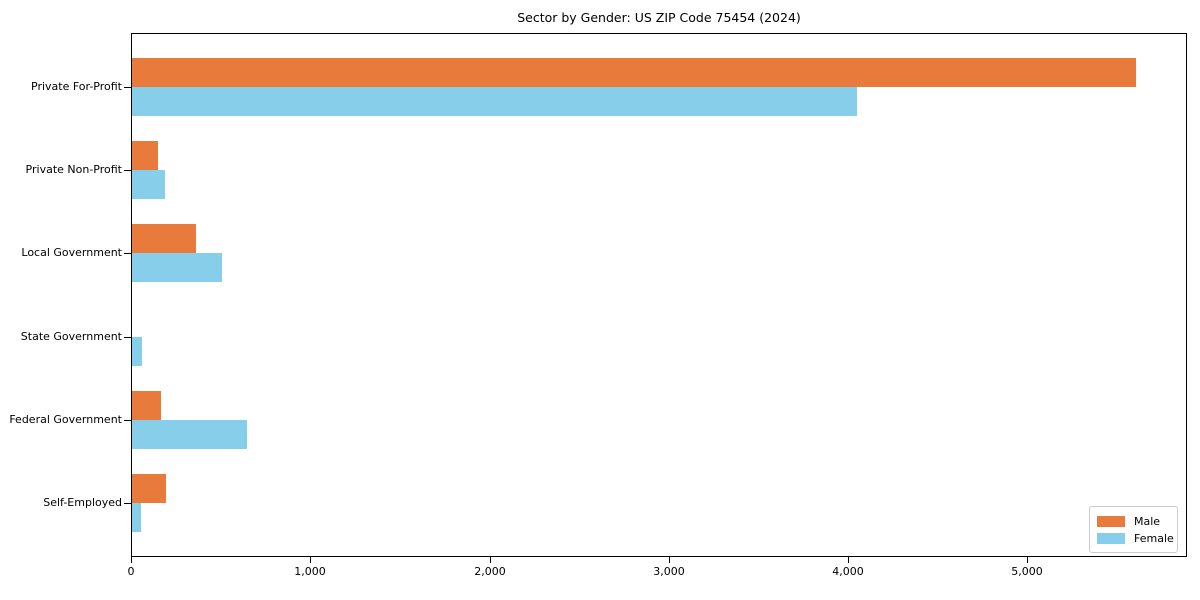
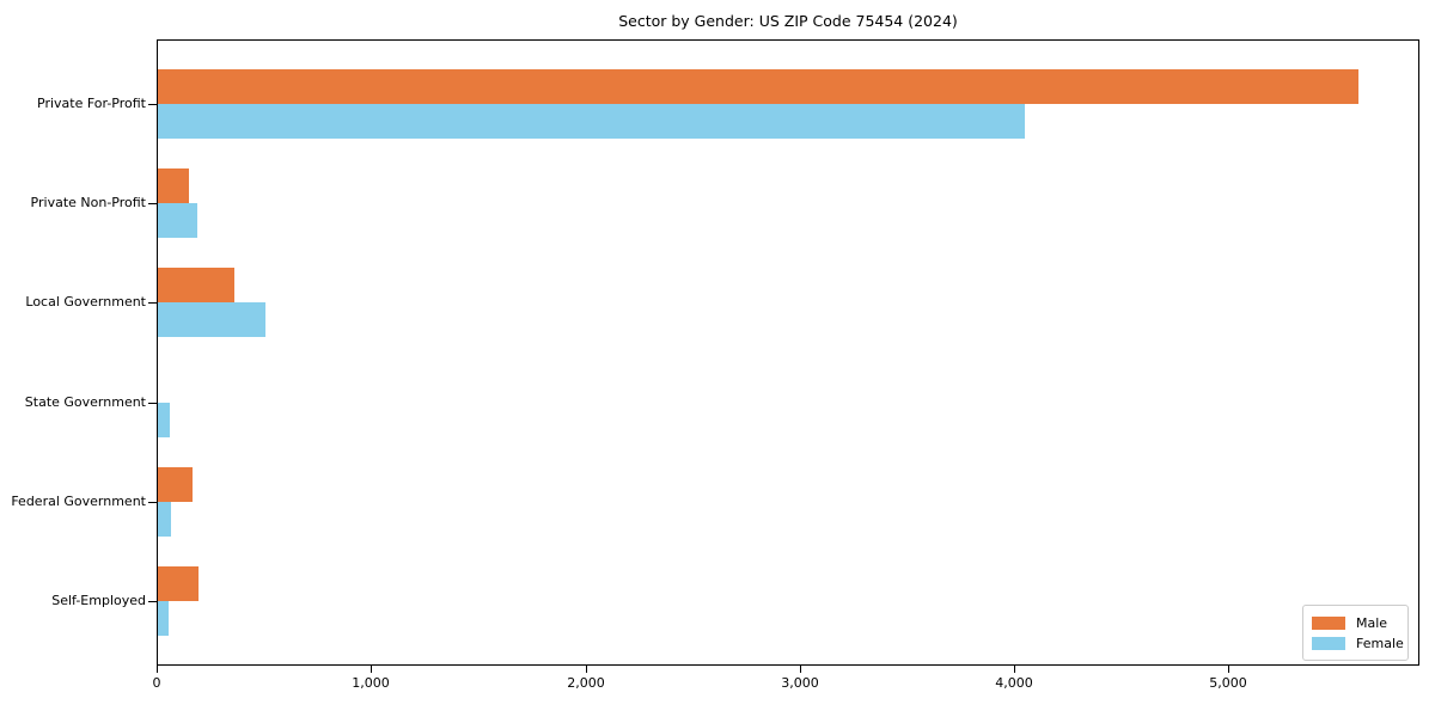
Female/Federal Government: 640 -> 60
